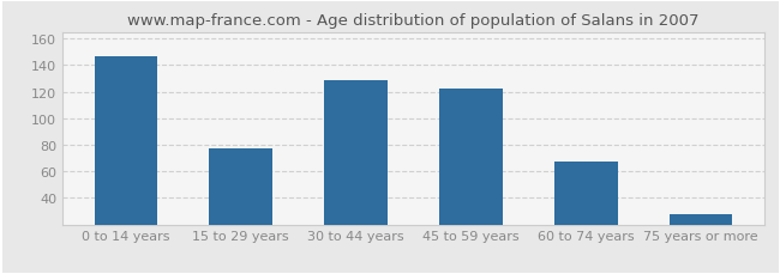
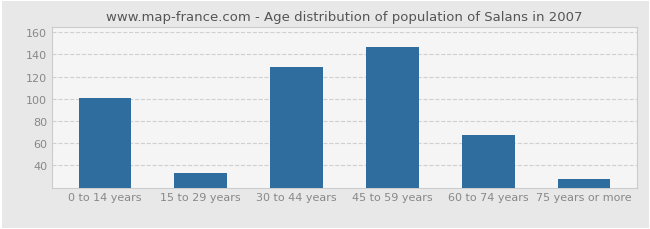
0 to 14 years: 147 -> 101
15 to 29 years: 77 -> 33
45 to 59 years: 122 -> 147
